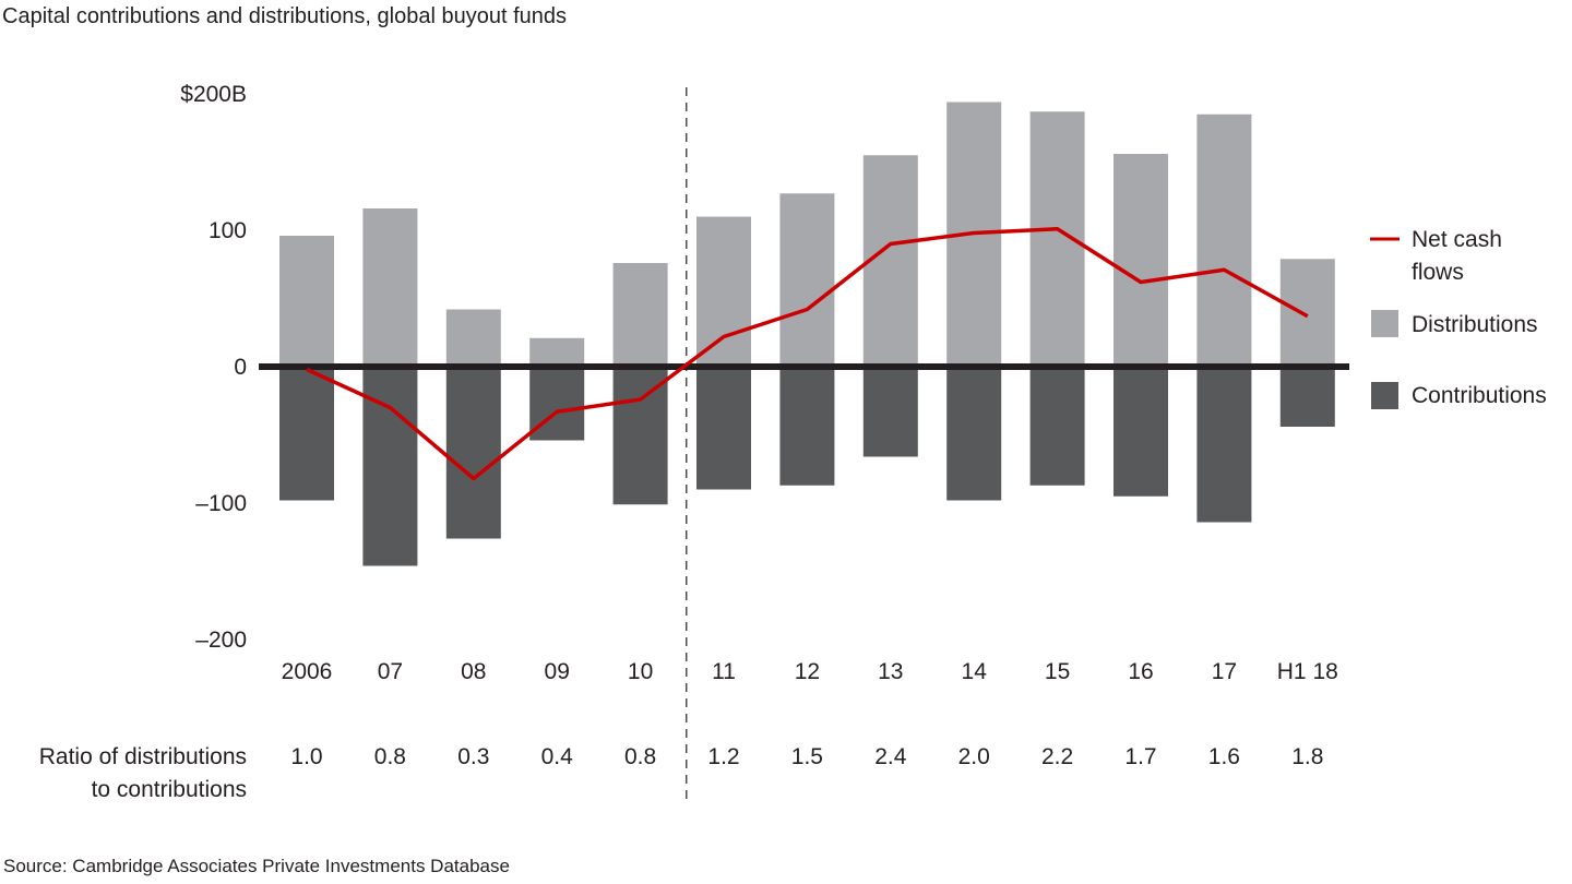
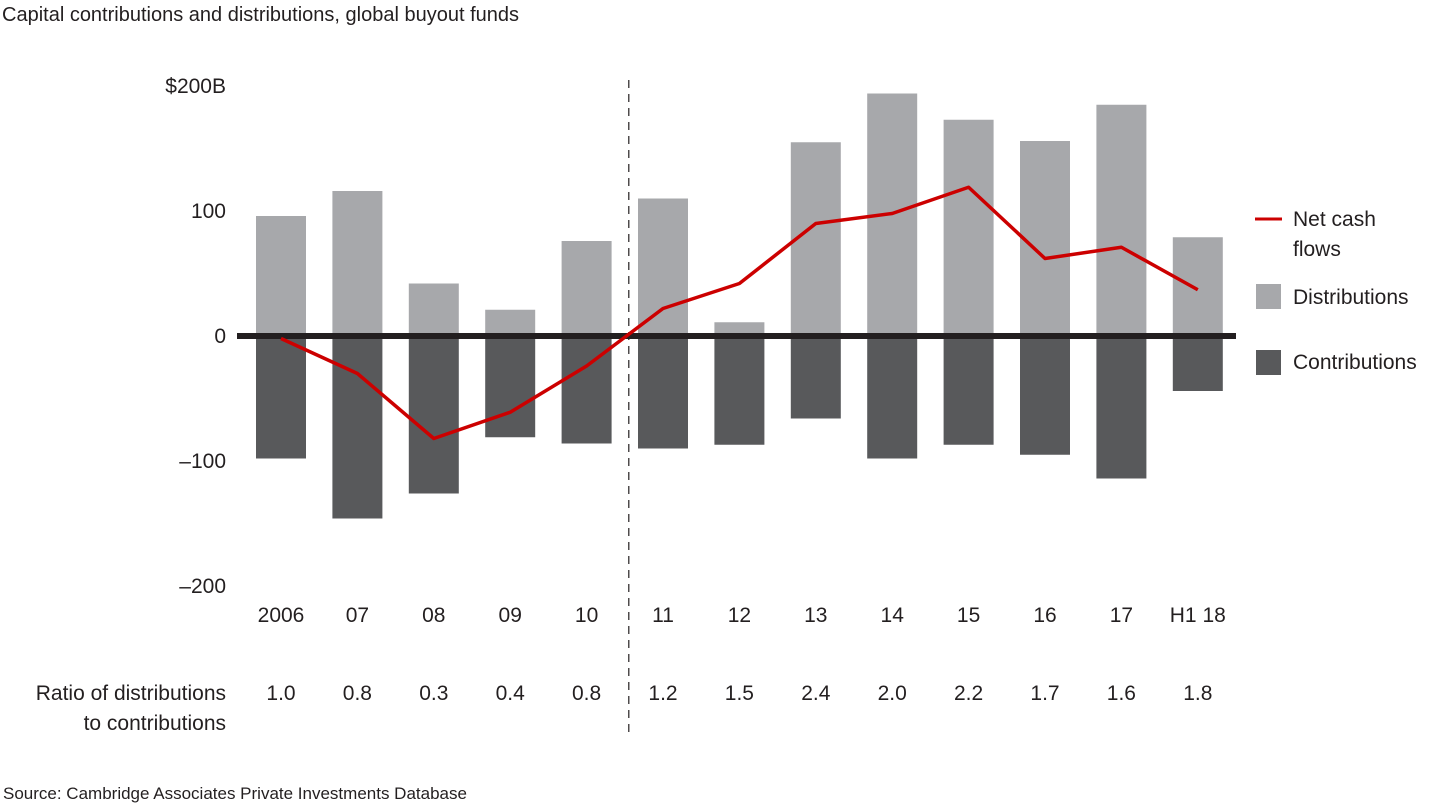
Contributions/09: -$54B -> -$81B
Net cash flows/09: -$33B -> -$61B
Contributions/10: -$101B -> -$86B
Distributions/12: $127B -> $11B
Distributions/15: $187B -> $173B
Net cash flows/15: $101B -> $119B
